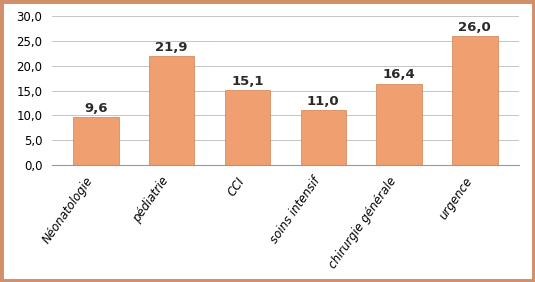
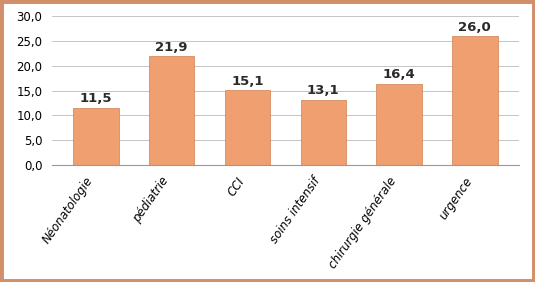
Néonatologie: 9,6 -> 11,5
soins intensif: 11,0 -> 13,1
